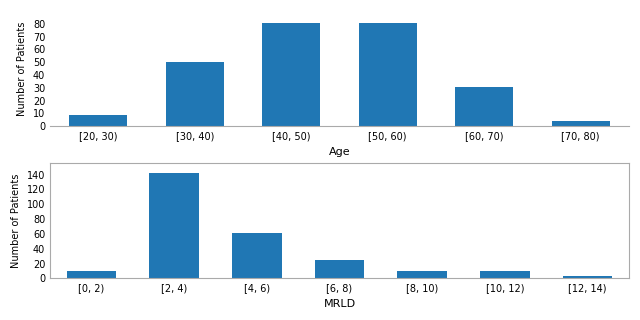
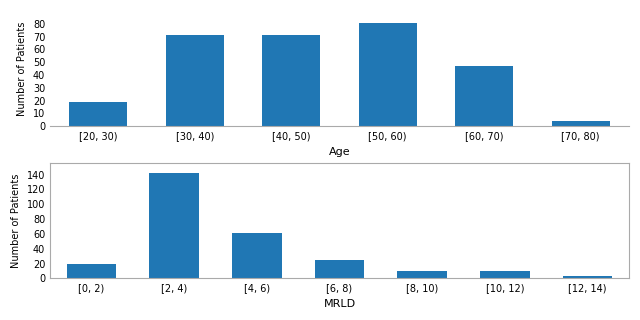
[20, 30): 9 -> 19
[30, 40): 50 -> 71
[40, 50): 81 -> 71
[60, 70): 31 -> 47
[0, 2): 10 -> 20
